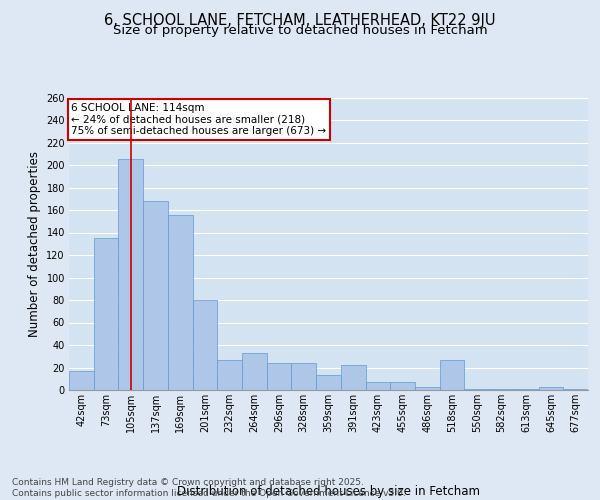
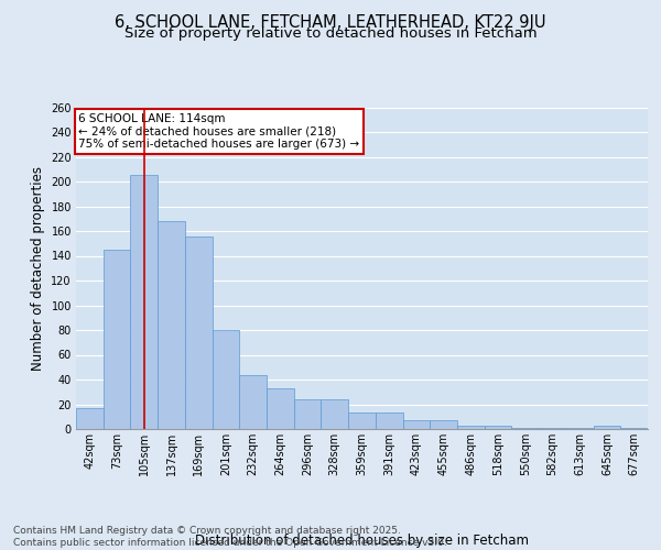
73sqm: 135 -> 145
232sqm: 27 -> 44
391sqm: 22 -> 13
518sqm: 27 -> 3
